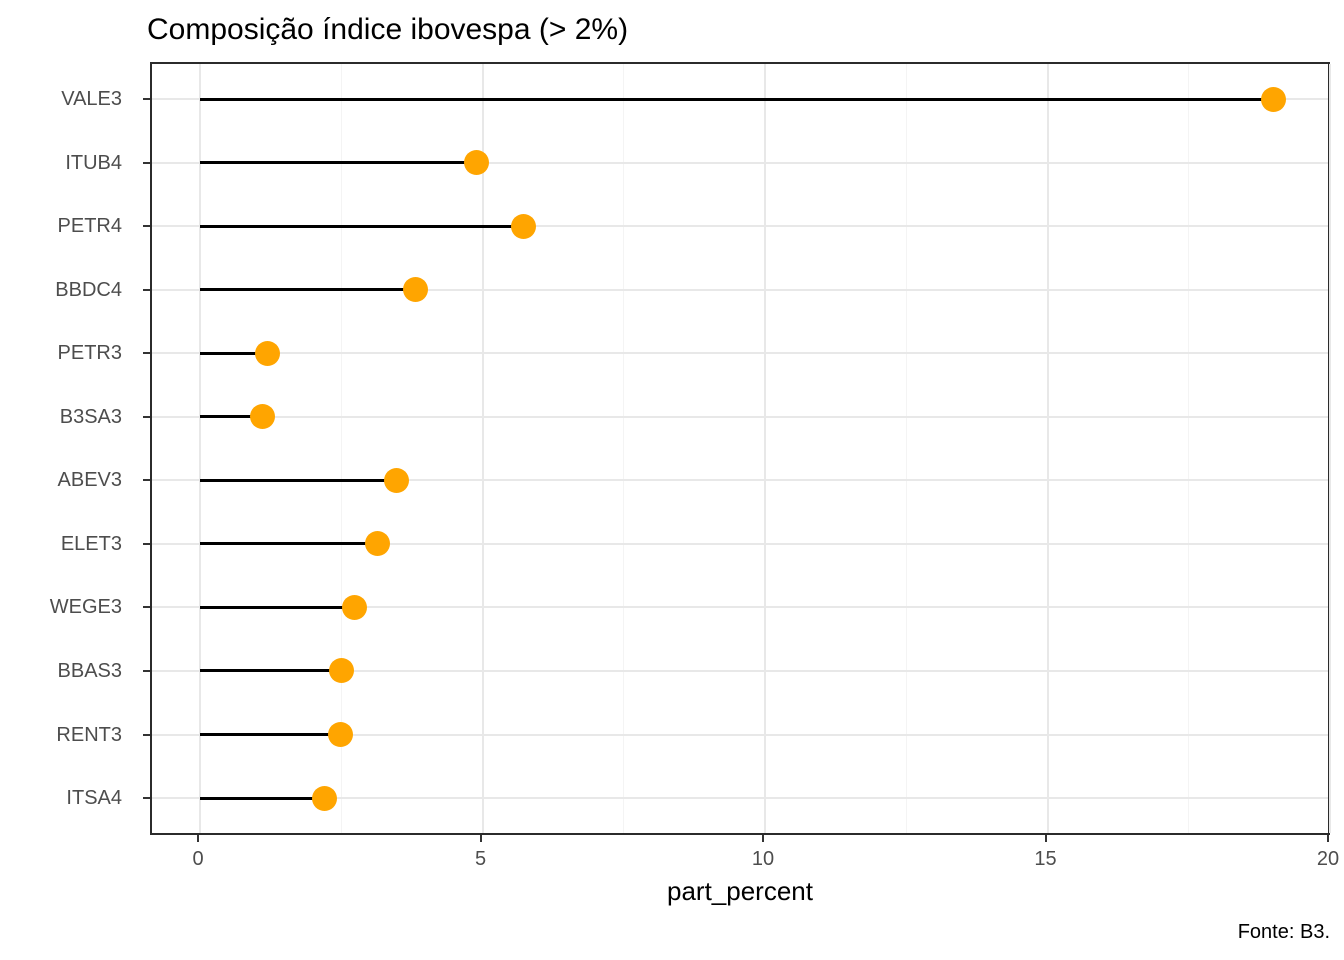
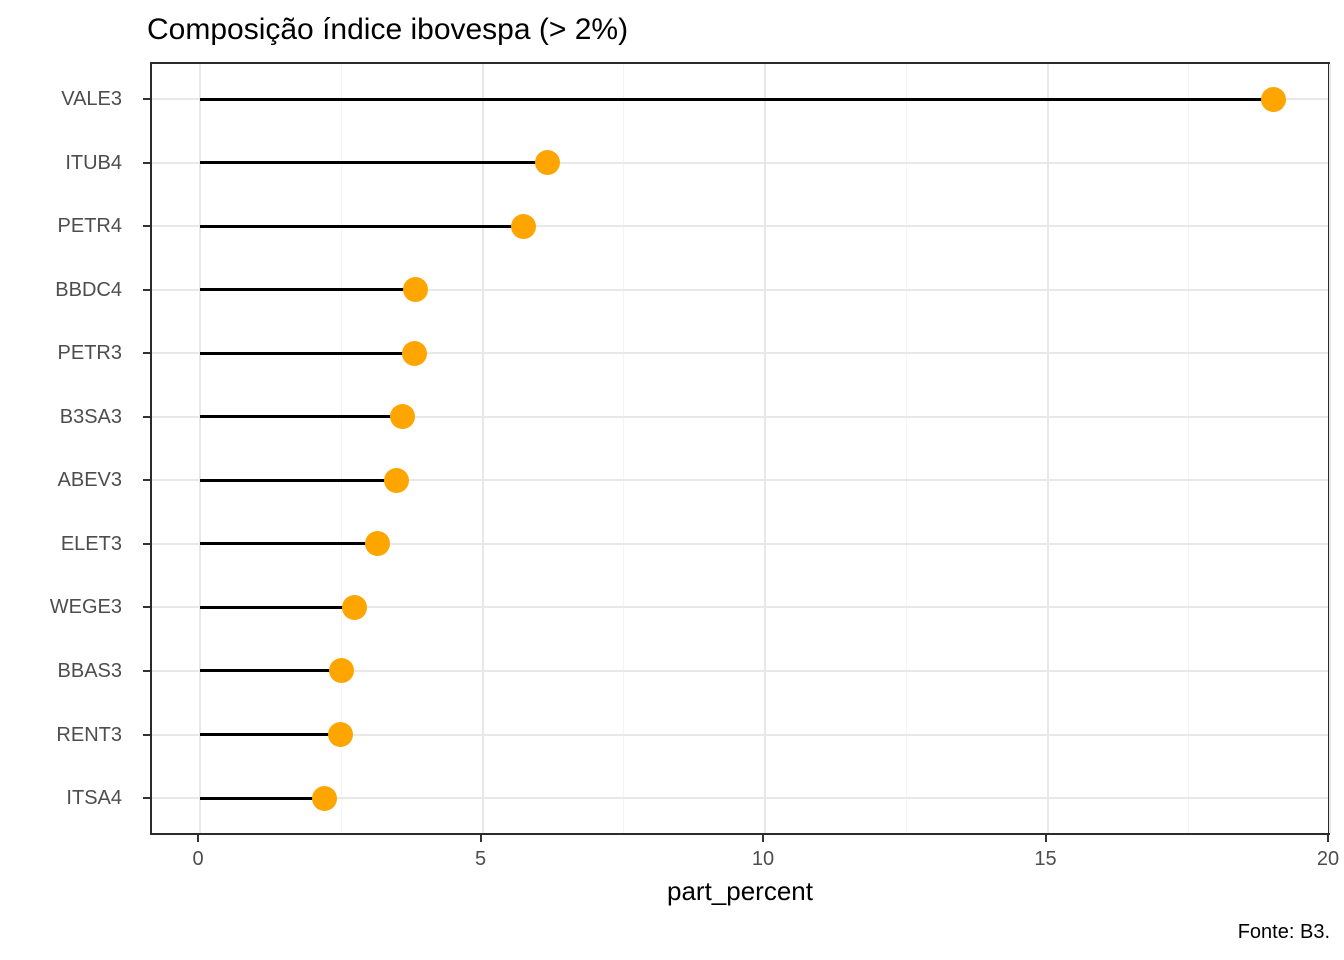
ITUB4: 4.9 -> 6.2
PETR3: 1.2 -> 3.8
B3SA3: 1.1 -> 3.6
